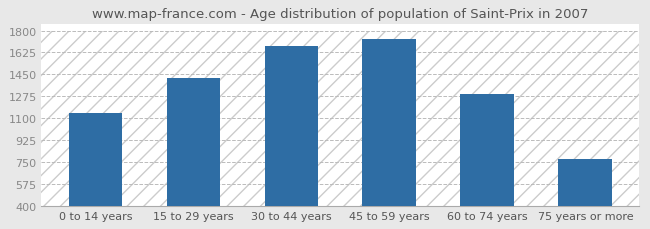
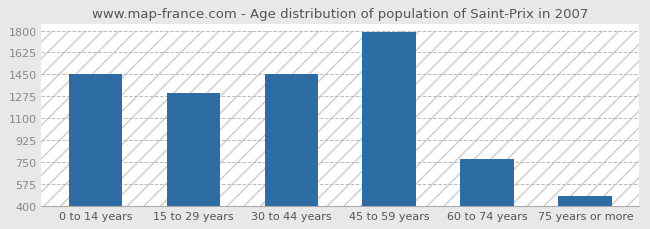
0 to 14 years: 1140 -> 1460
15 to 29 years: 1420 -> 1300
30 to 44 years: 1680 -> 1450
45 to 59 years: 1730 -> 1790
60 to 74 years: 1290 -> 770
75 years or more: 770 -> 480
